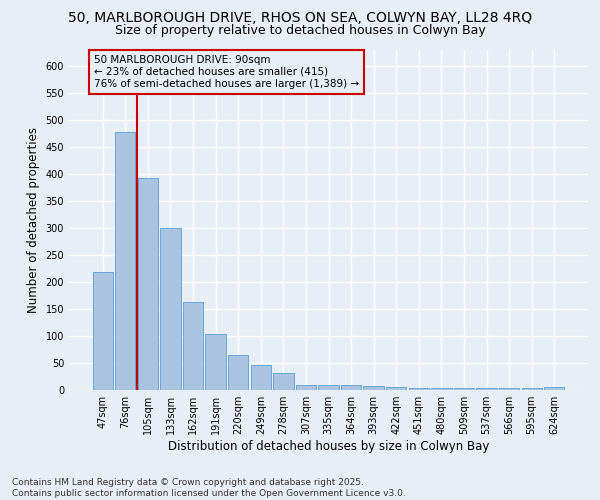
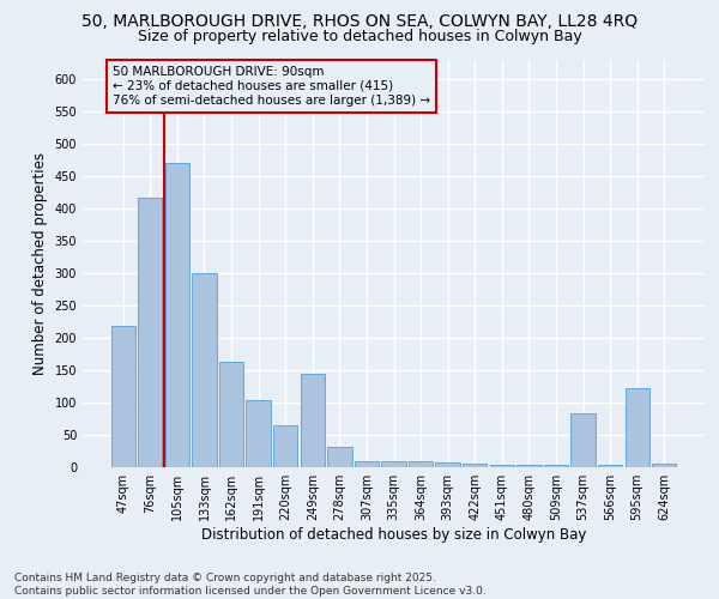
76sqm: 478 -> 416
105sqm: 393 -> 470
249sqm: 47 -> 144
537sqm: 3 -> 84
595sqm: 3 -> 122
